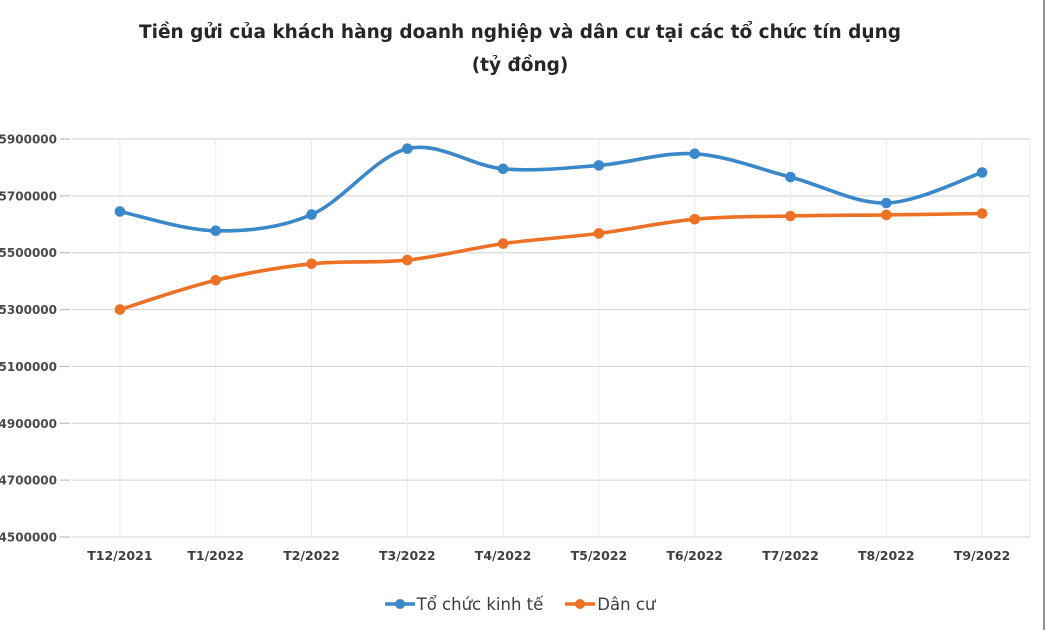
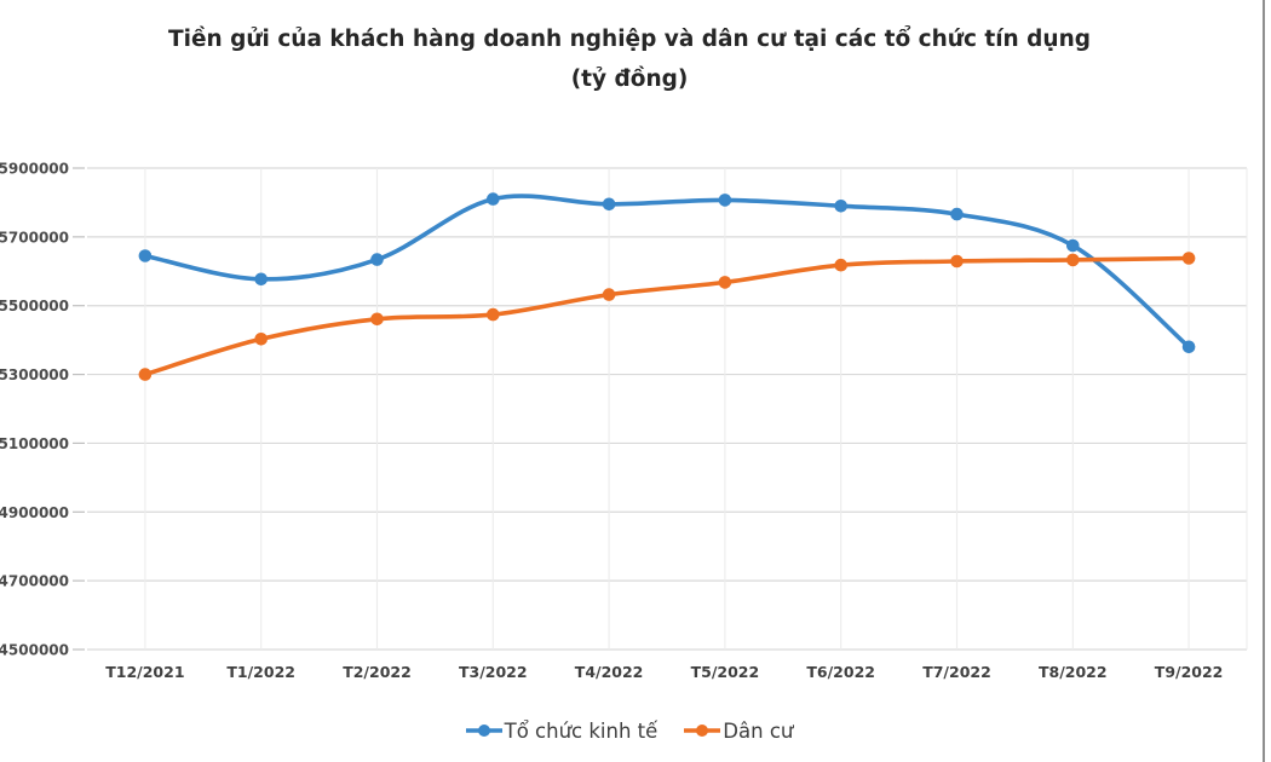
Tổ chức kinh tế/T3/2022: 5870000 -> 5810000
Tổ chức kinh tế/T6/2022: 5850000 -> 5790000
Tổ chức kinh tế/T9/2022: 5780000 -> 5380000
